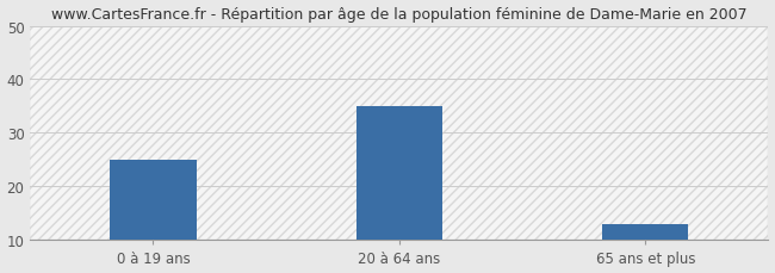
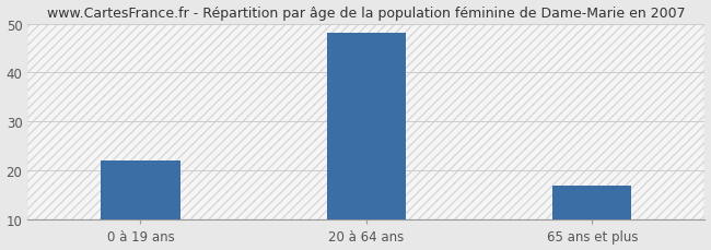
0 à 19 ans: 25 -> 22
20 à 64 ans: 35 -> 48
65 ans et plus: 13 -> 17
